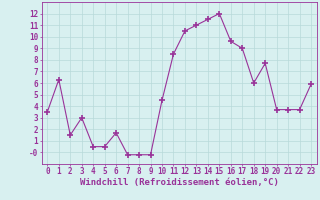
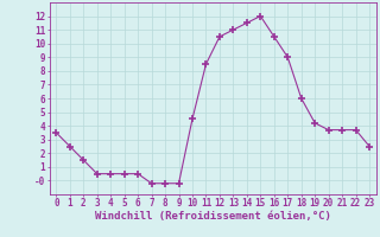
1: 6.3 -> 2.5
3: 3.0 -> 0.5
6: 1.7 -> 0.5
16: 9.6 -> 10.5
19: 7.7 -> 4.2
23: 5.9 -> 2.5
